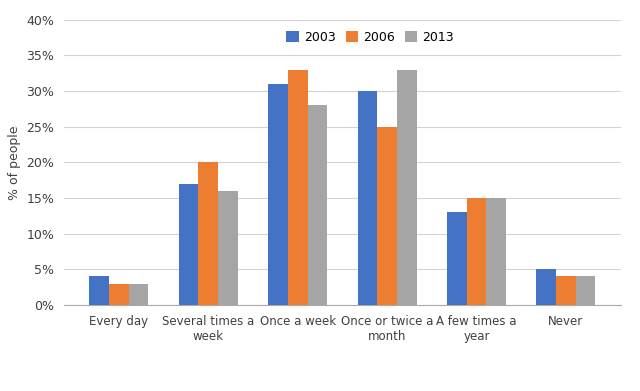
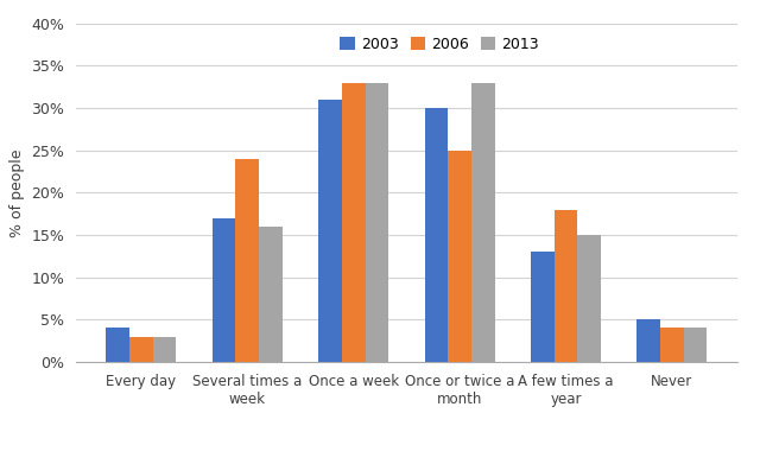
2006/Several times a week: 20% -> 24%
2013/Once a week: 28% -> 33%
2006/A few times a year: 15% -> 18%
